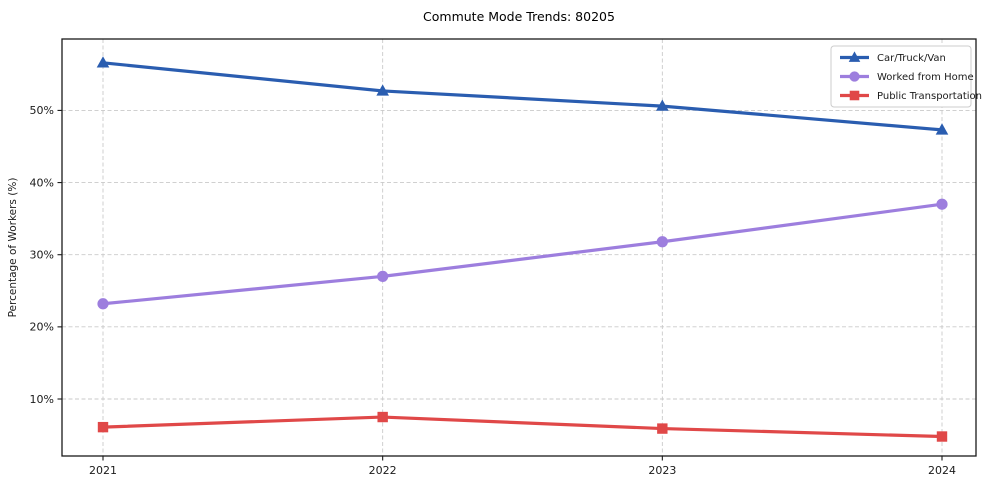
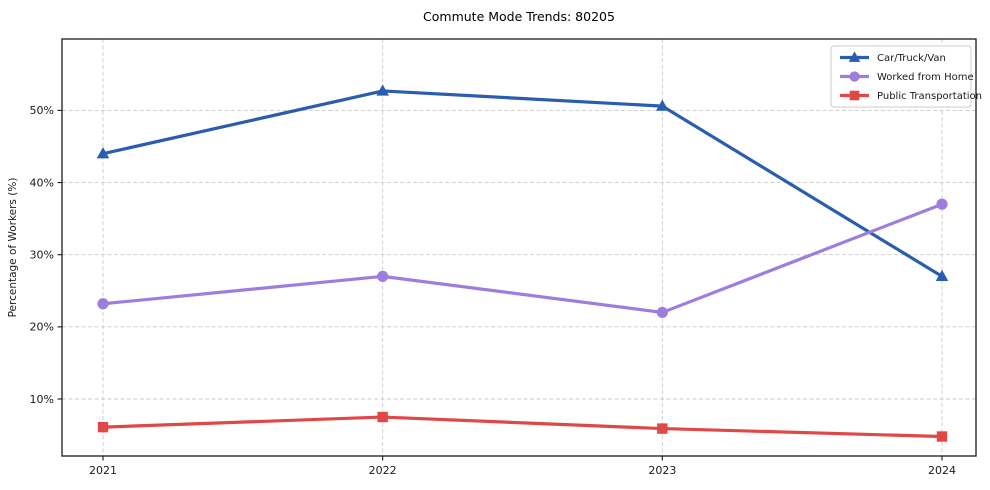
Car/Truck/Van/2021: 57% -> 44%
Worked from Home/2023: 32% -> 22%
Car/Truck/Van/2024: 47% -> 27%
